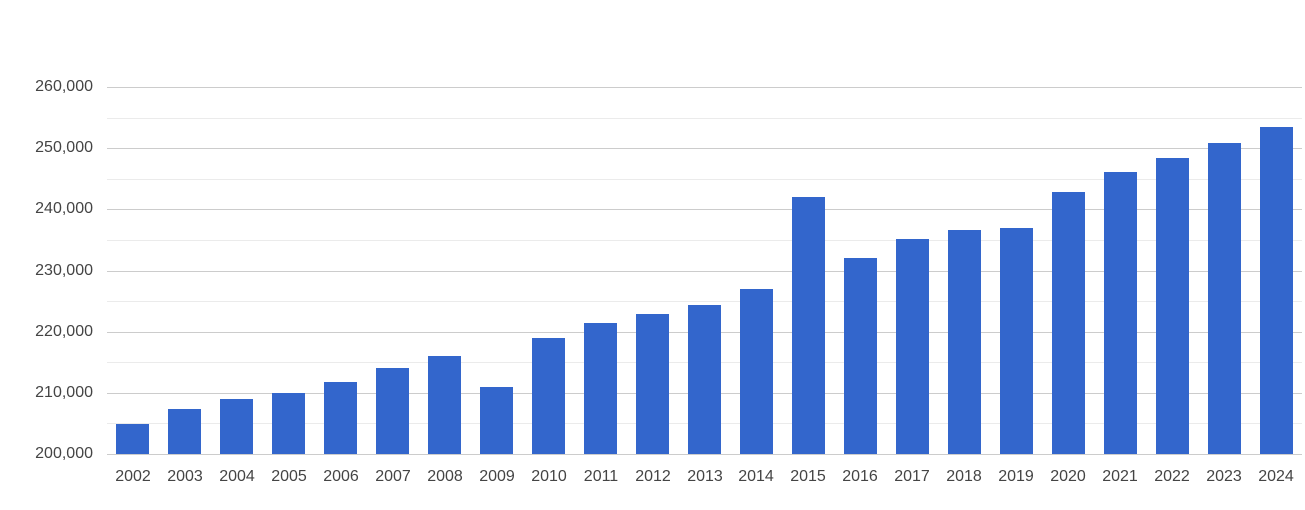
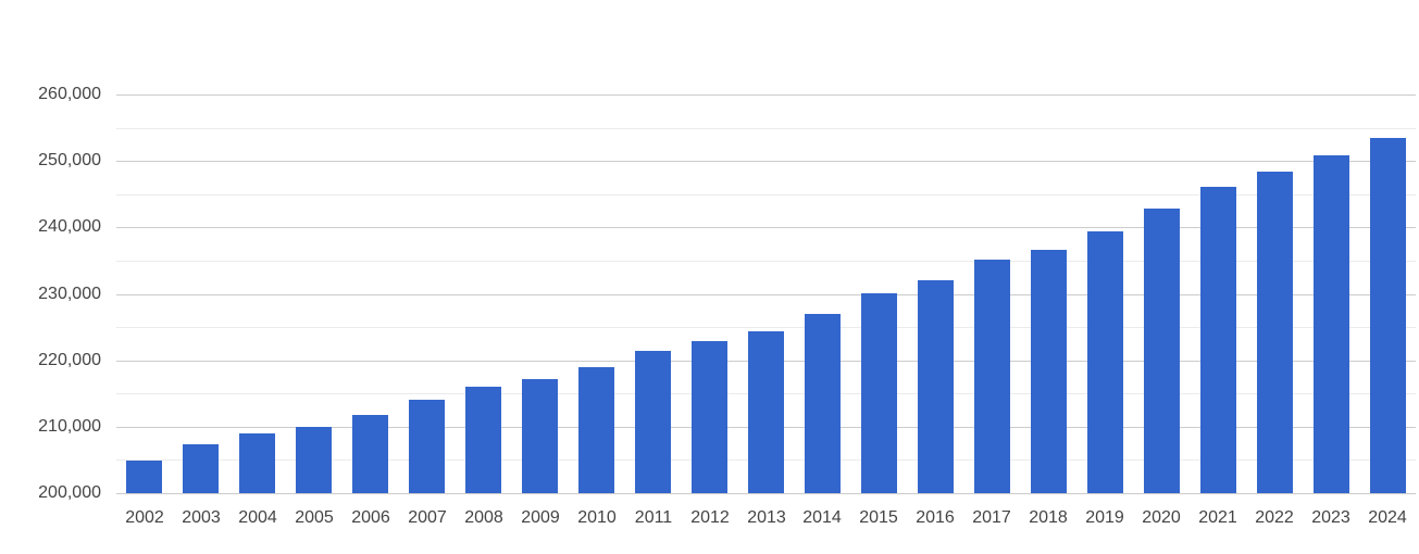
2009: 211000 -> 217000
2015: 242000 -> 230000
2019: 237000 -> 239000
